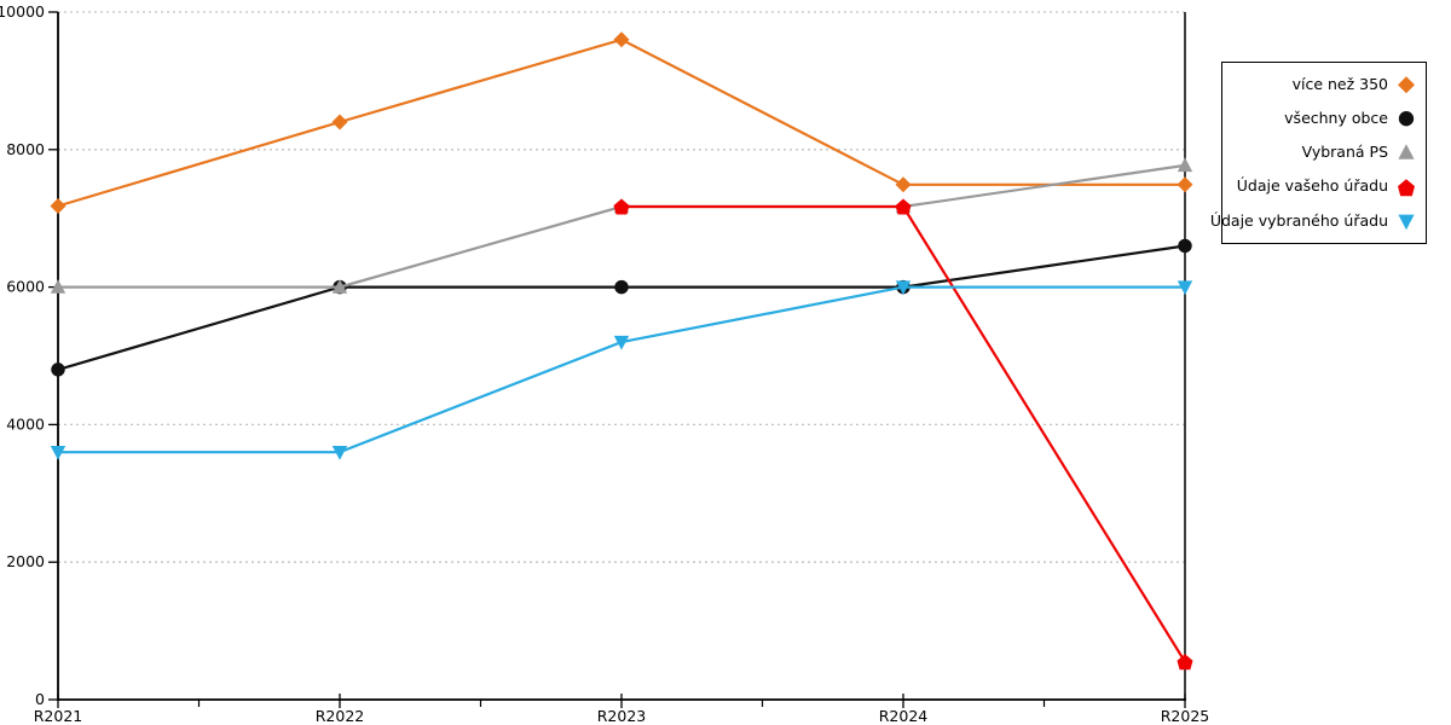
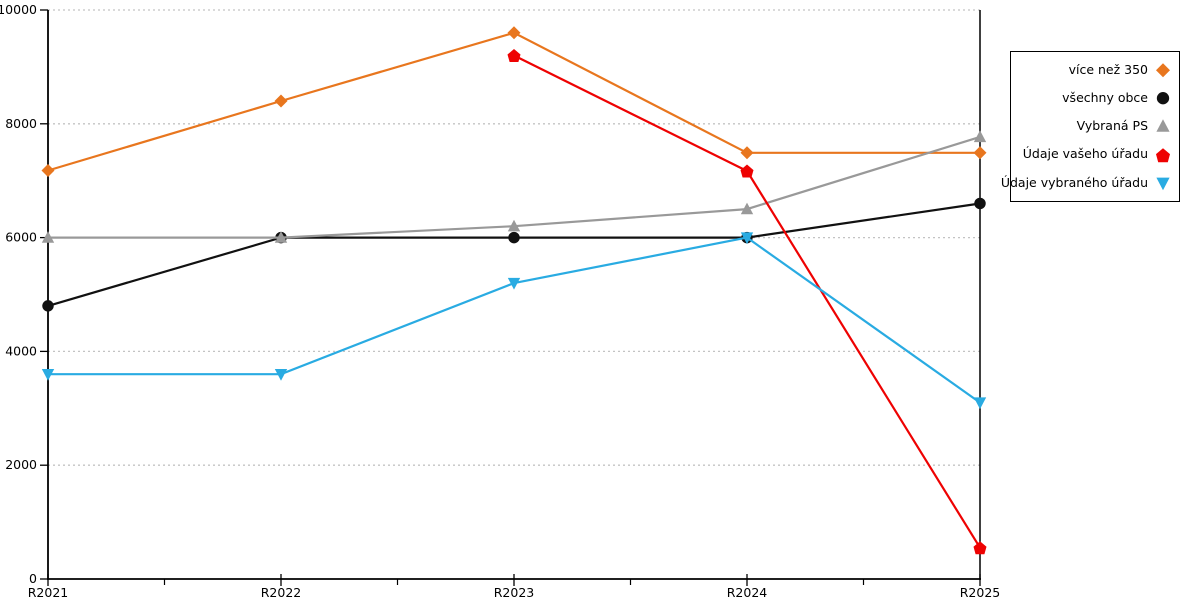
Vybraná PS/R2023: 7200 -> 6200
Údaje vašeho úřadu/R2023: 7200 -> 9200
Vybraná PS/R2024: 7200 -> 6500
Údaje vybraného úřadu/R2025: 6000 -> 3100
